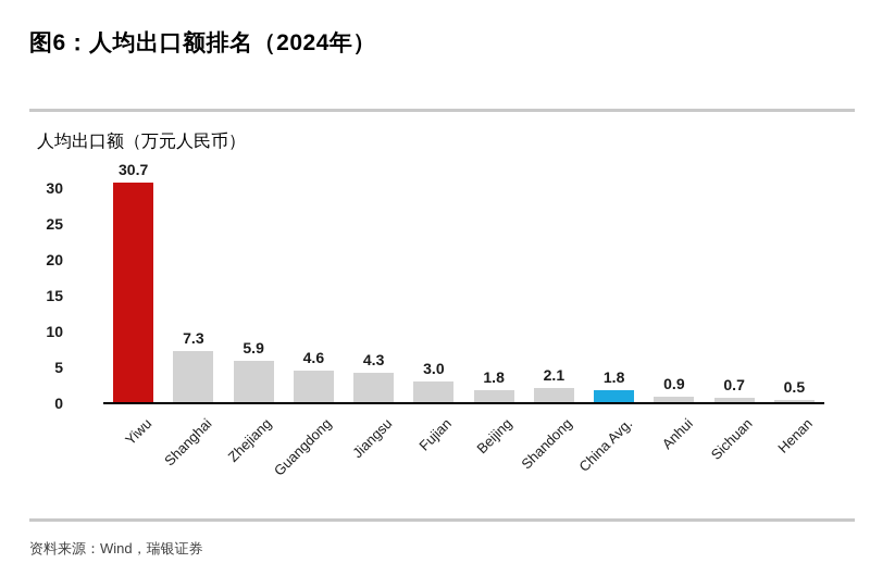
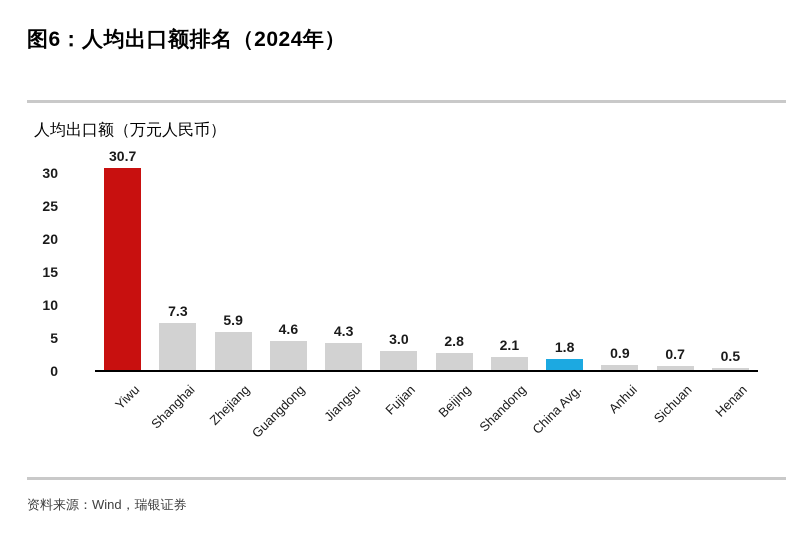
Beijing: 1.8 -> 2.8
